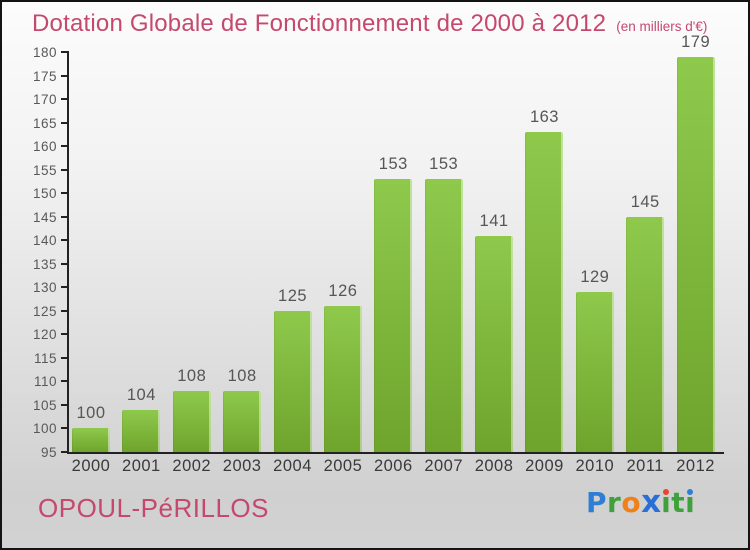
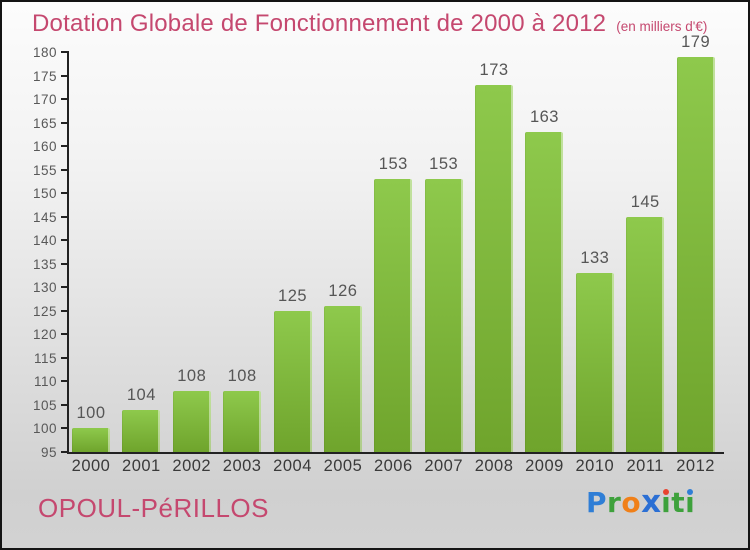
2008: 141 -> 173
2010: 129 -> 133
